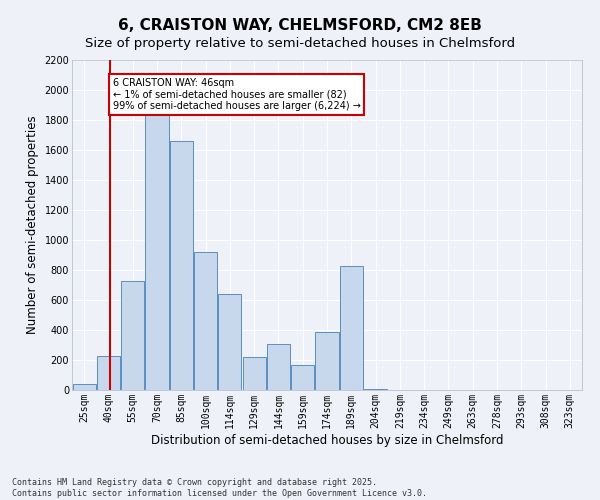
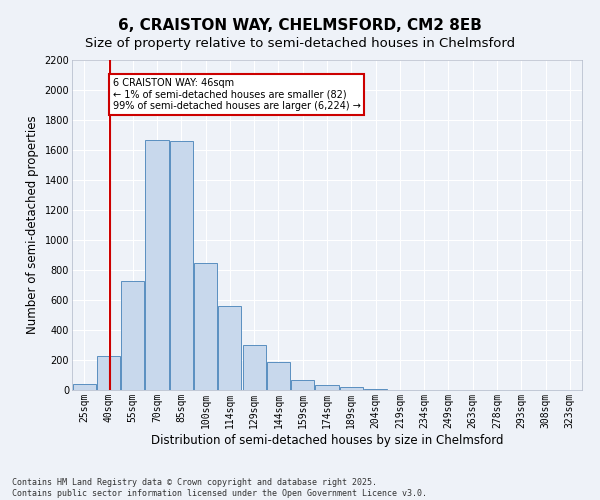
70sqm: 1840 -> 1670
100sqm: 920 -> 840
114sqm: 640 -> 560
129sqm: 220 -> 300
144sqm: 310 -> 180
159sqm: 170 -> 60
174sqm: 390 -> 40
189sqm: 830 -> 20
